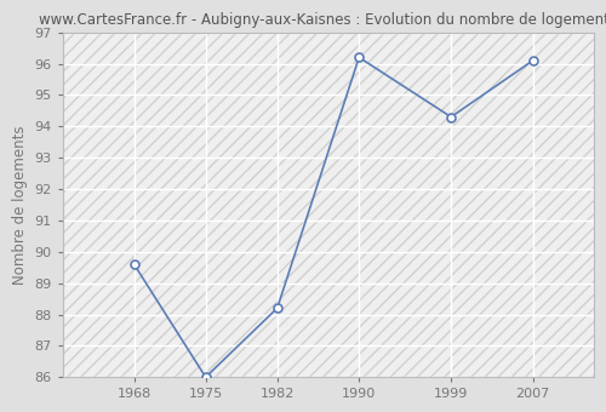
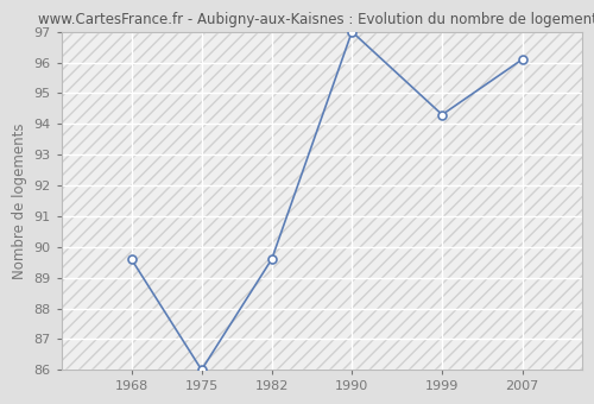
1982: 88.2 -> 89.6
1990: 96.2 -> 97.0
